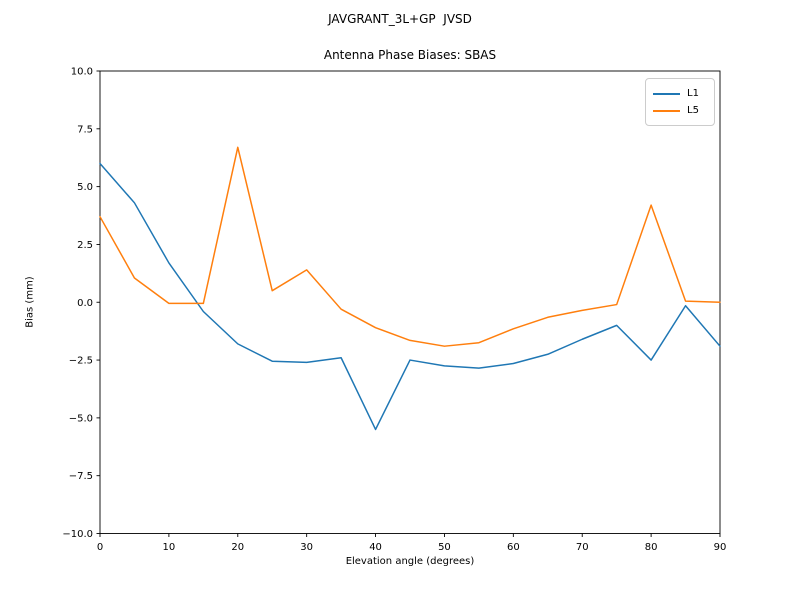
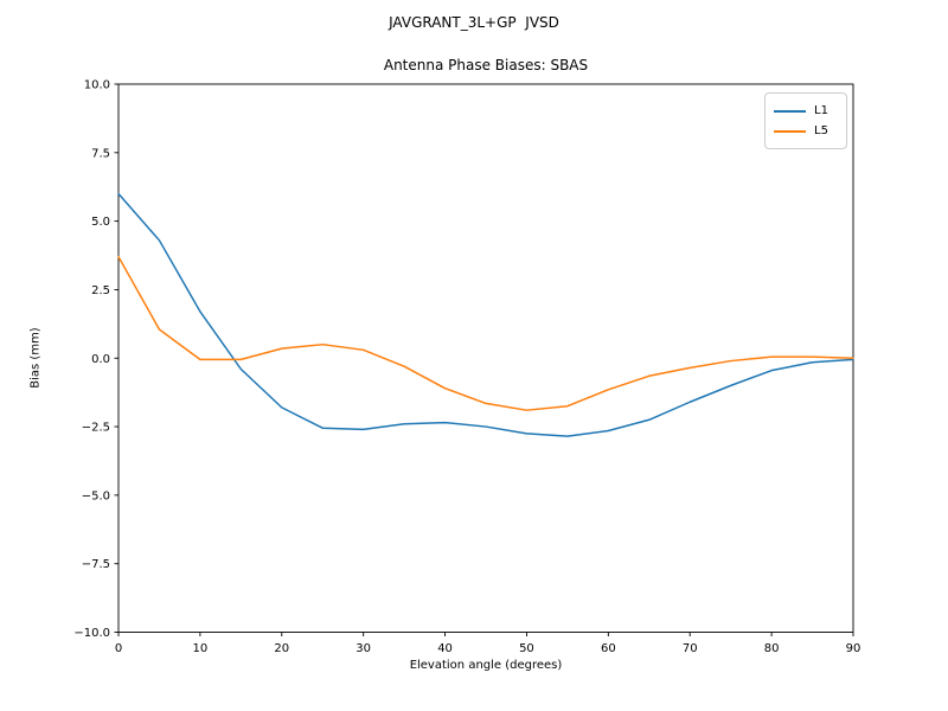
L5/20: 6.7 -> 0.3
L5/30: 1.4 -> 0.3
L1/40: -5.5 -> -2.4
L1/80: -2.5 -> -0.5
L5/80: 4.2 -> 0.1
L1/90: -1.9 -> -0.1
